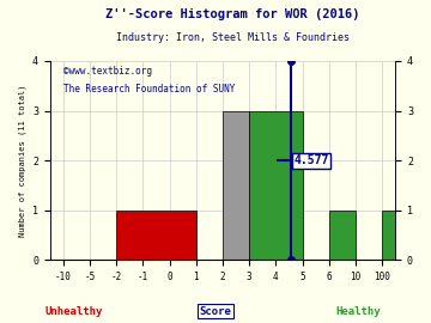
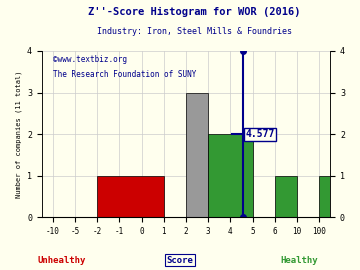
4: 3 -> 2
